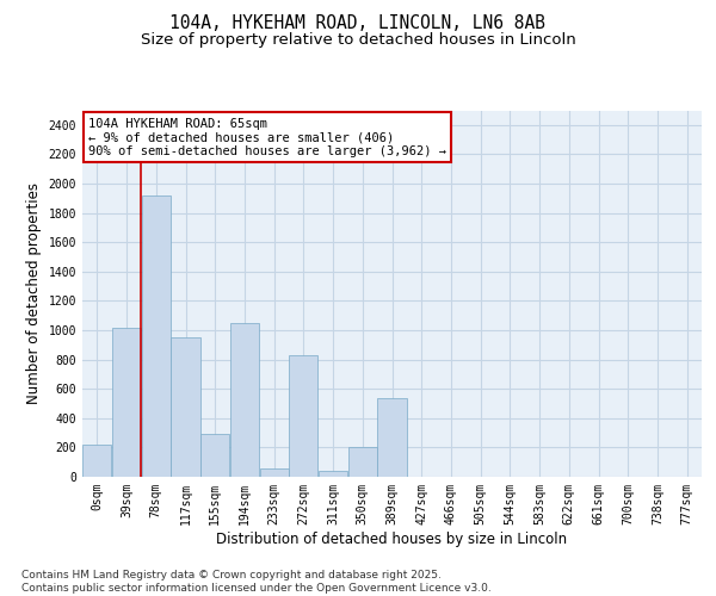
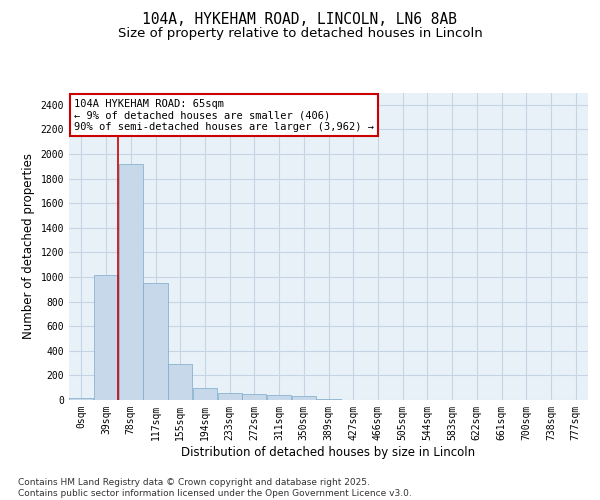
0sqm: 220 -> 20
194sqm: 1050 -> 100
272sqm: 830 -> 50
350sqm: 200 -> 30
389sqm: 540 -> 10
